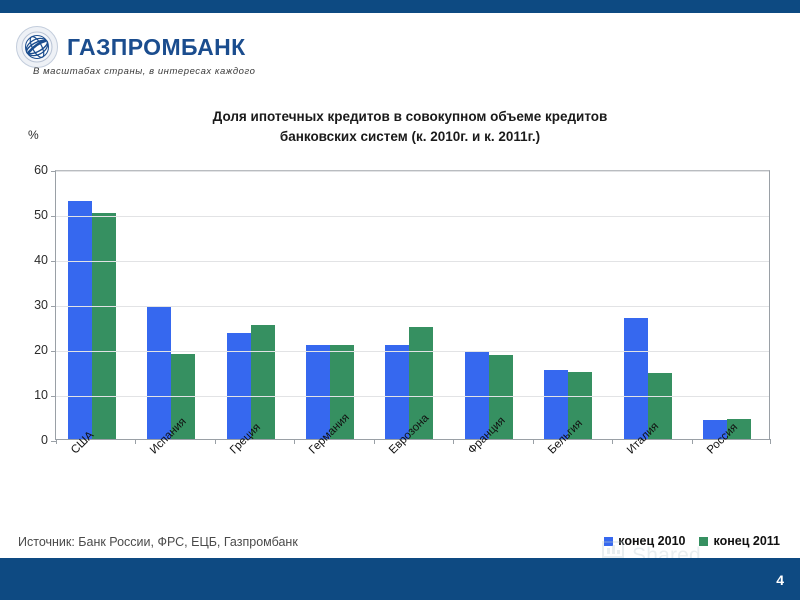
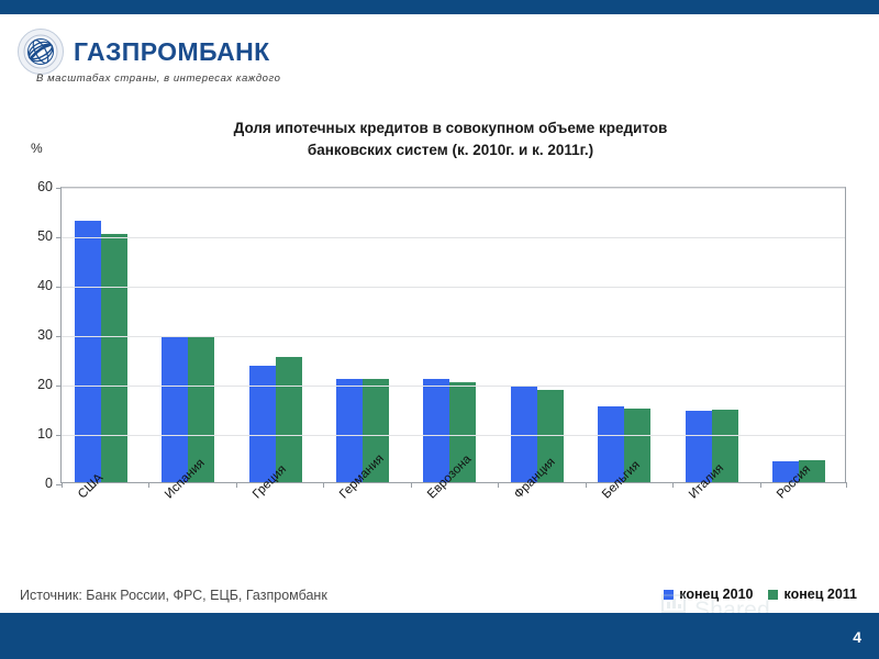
конец 2011/Испания: 19 -> 30
конец 2011/Еврозона: 25 -> 20
конец 2010/Италия: 27 -> 14
